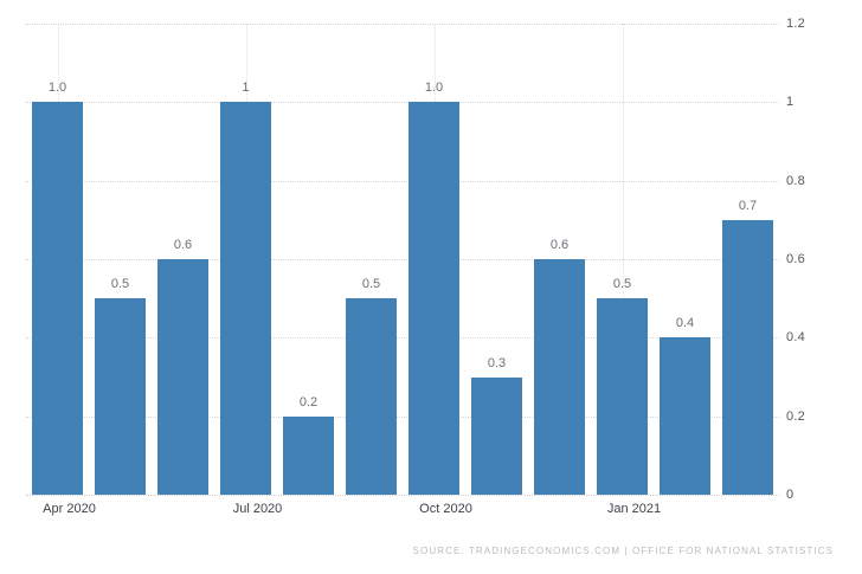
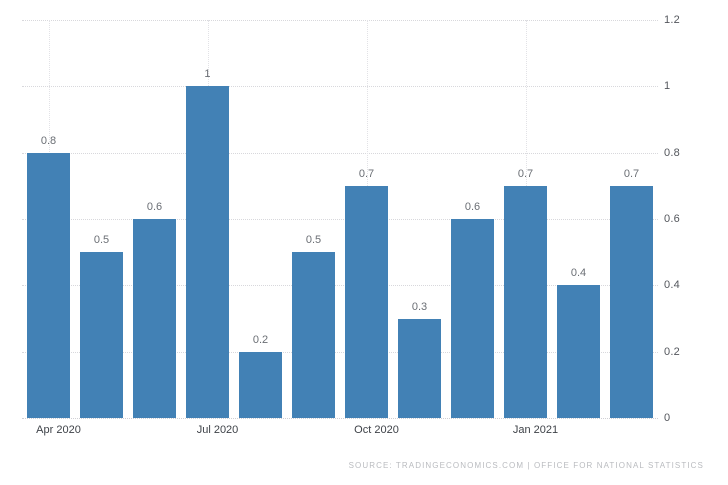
Apr 2020: 1.0 -> 0.8
Oct 2020: 1.0 -> 0.7
Jan 2021: 0.5 -> 0.7
